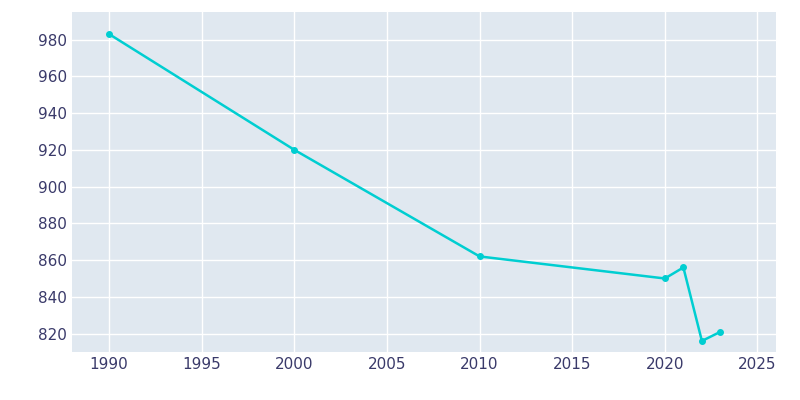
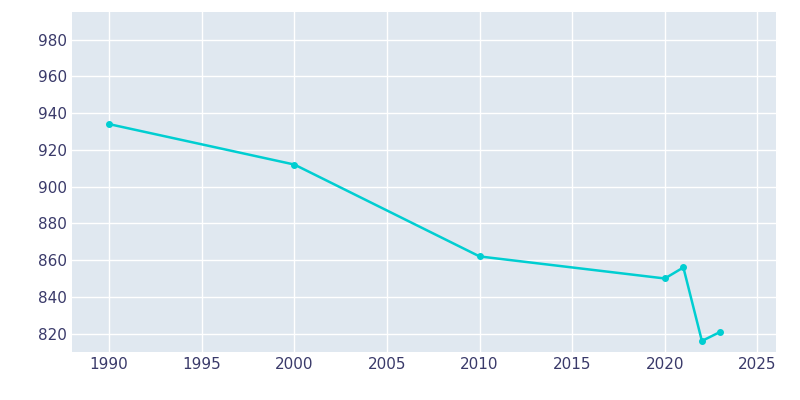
1990: 983 -> 934
2000: 920 -> 912
